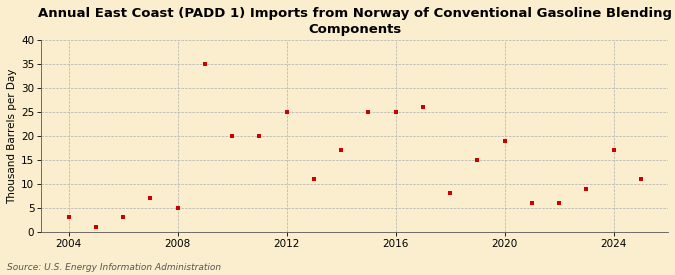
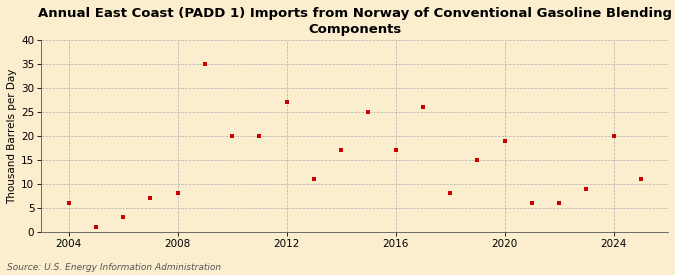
2004: 3 -> 6
2008: 5 -> 8
2012: 25 -> 27
2016: 25 -> 17
2024: 17 -> 20
